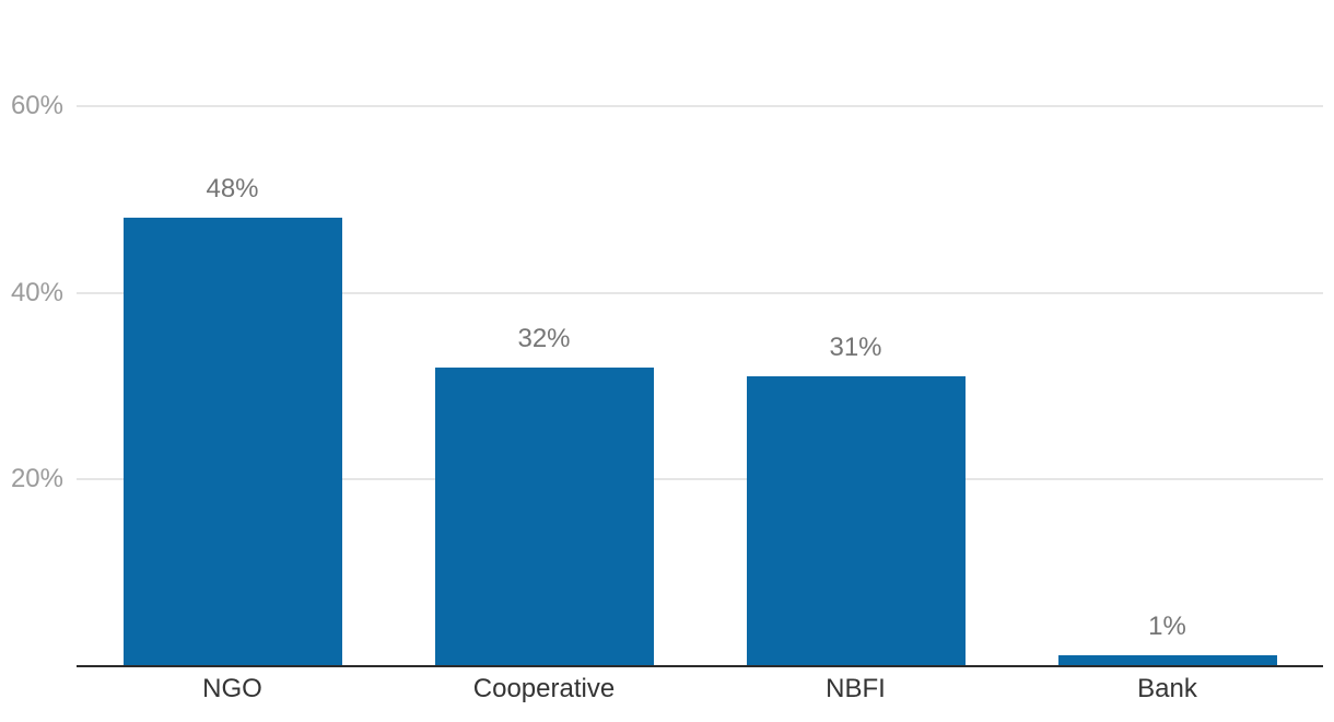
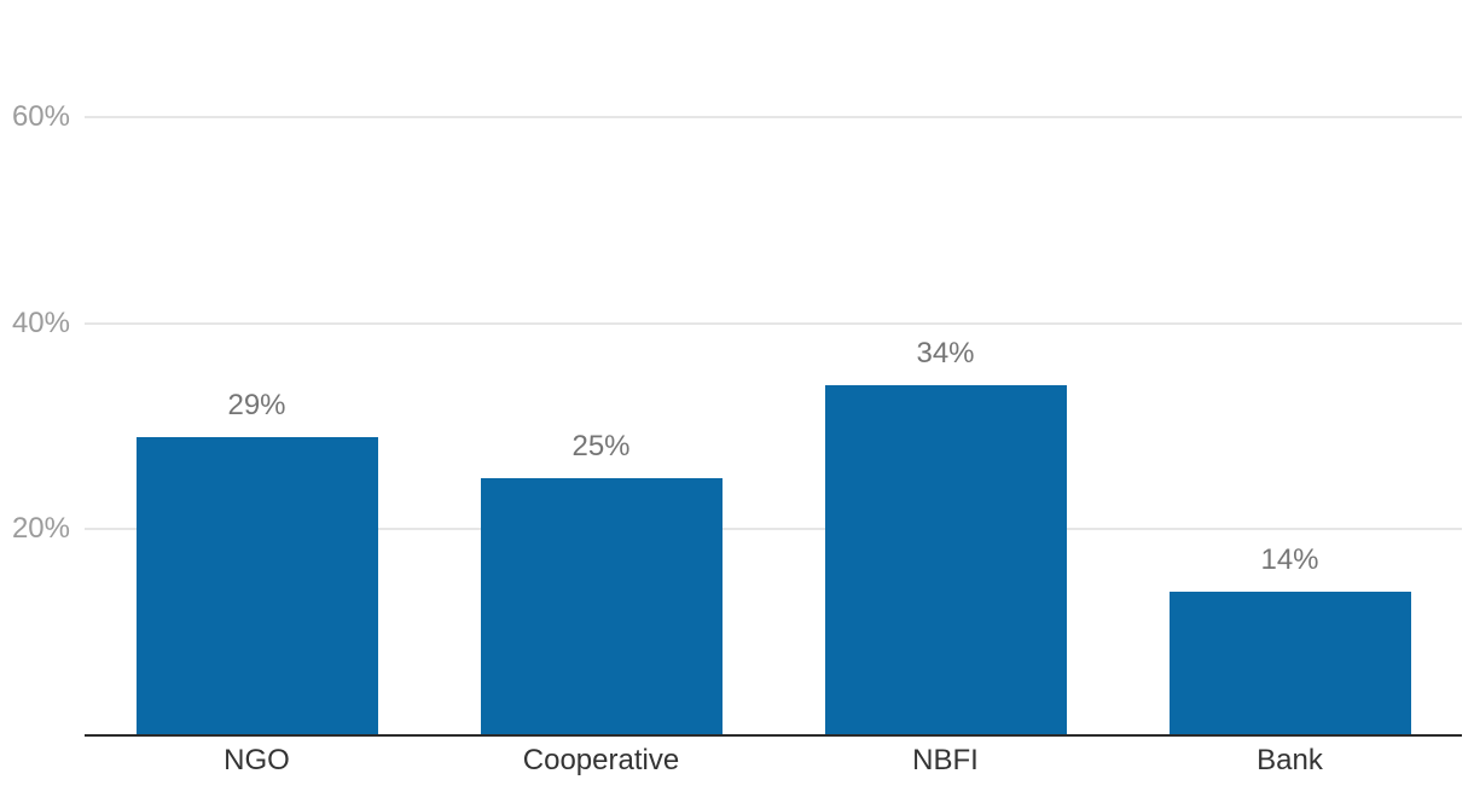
NGO: 48% -> 29%
Cooperative: 32% -> 25%
NBFI: 31% -> 34%
Bank: 1% -> 14%
